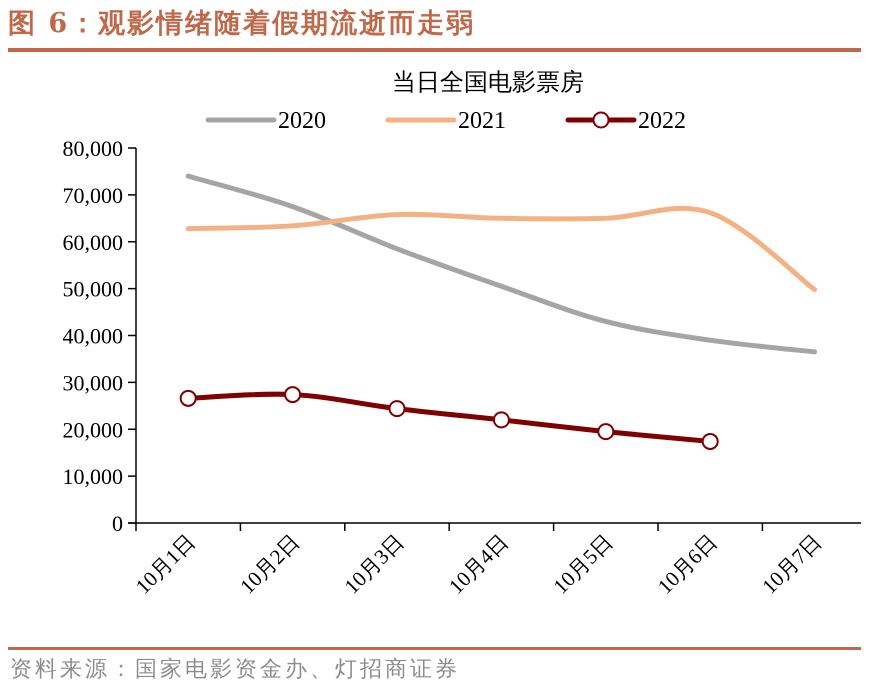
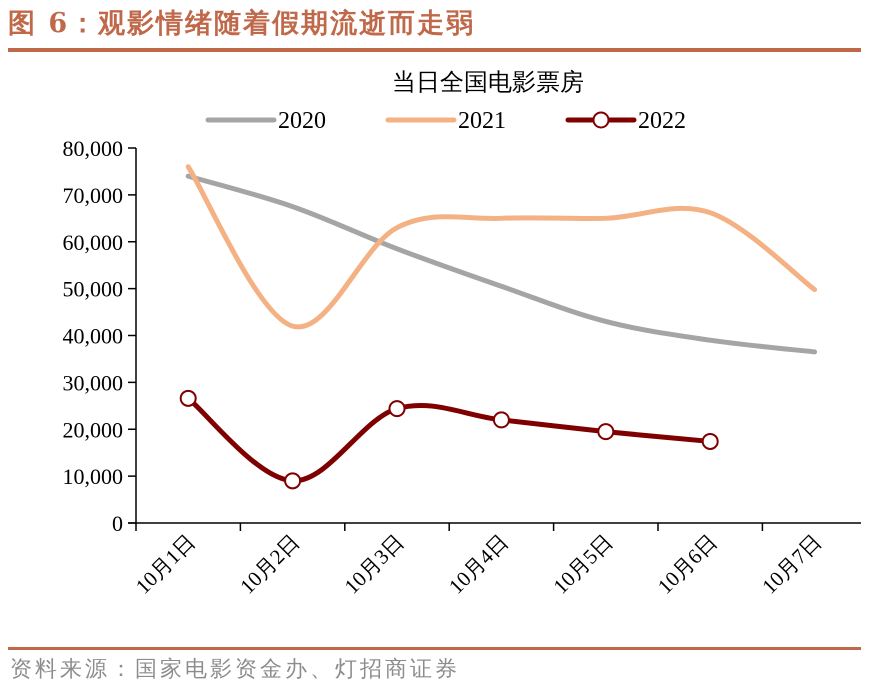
2021/10月1日: 63000 -> 76000
2021/10月2日: 63000 -> 42000
2022/10月2日: 27000 -> 9000
2021/10月3日: 66000 -> 63000
